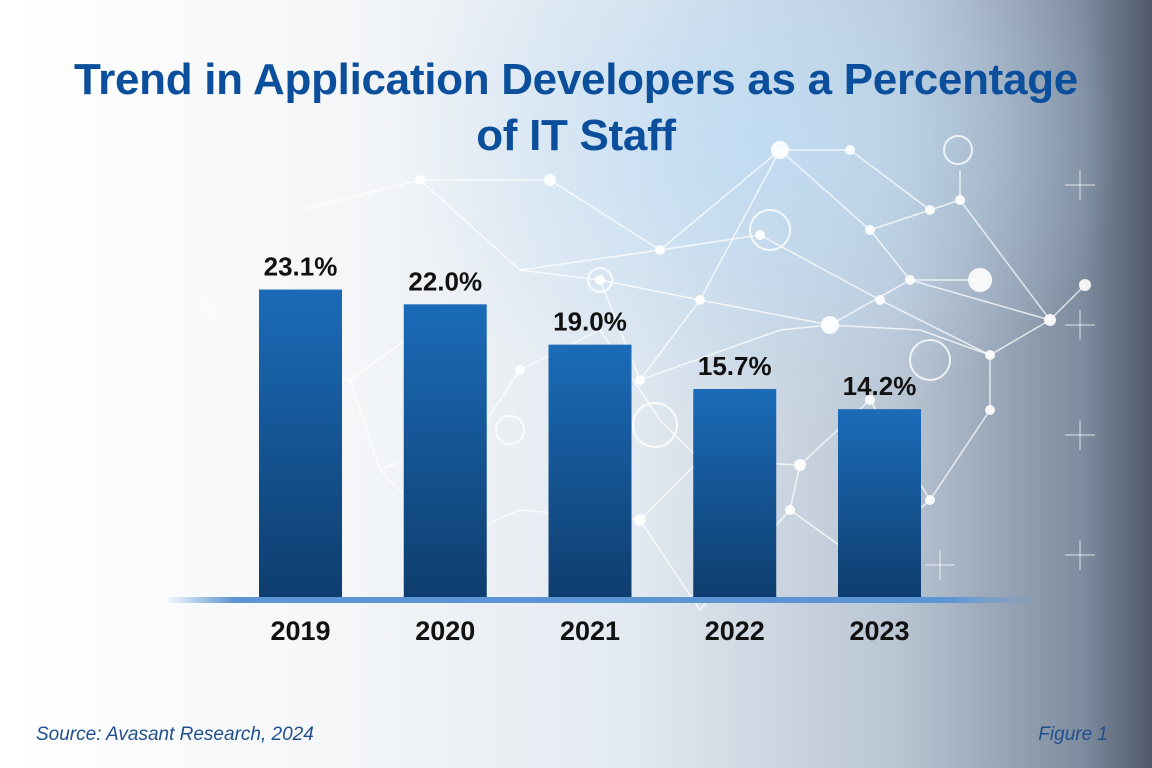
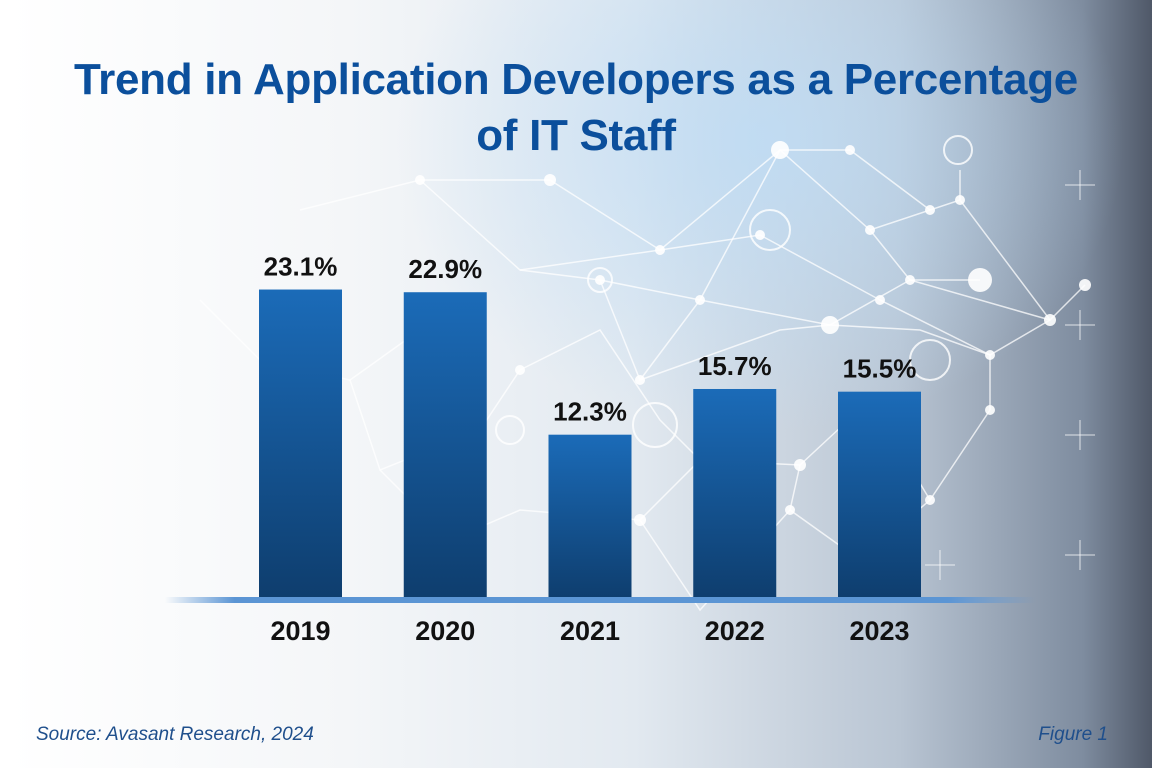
2020: 22.0% -> 22.9%
2021: 19.0% -> 12.3%
2023: 14.2% -> 15.5%
